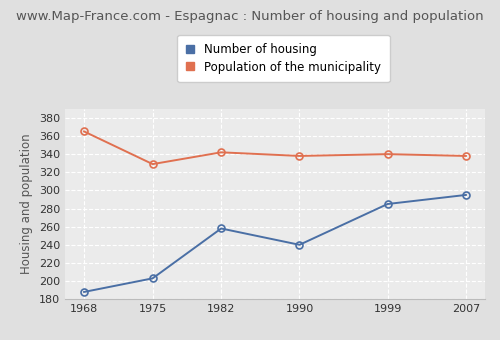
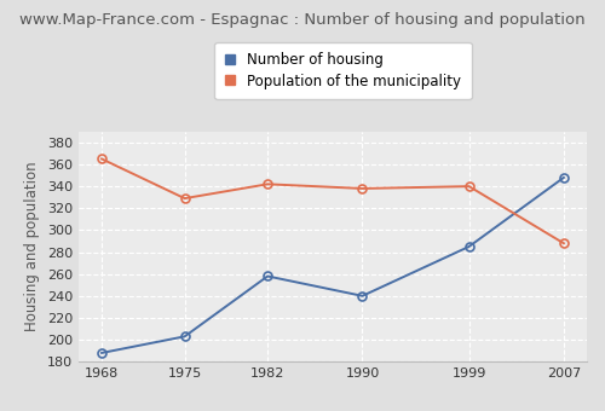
Number of housing/2007: 295 -> 348
Population of the municipality/2007: 338 -> 288
